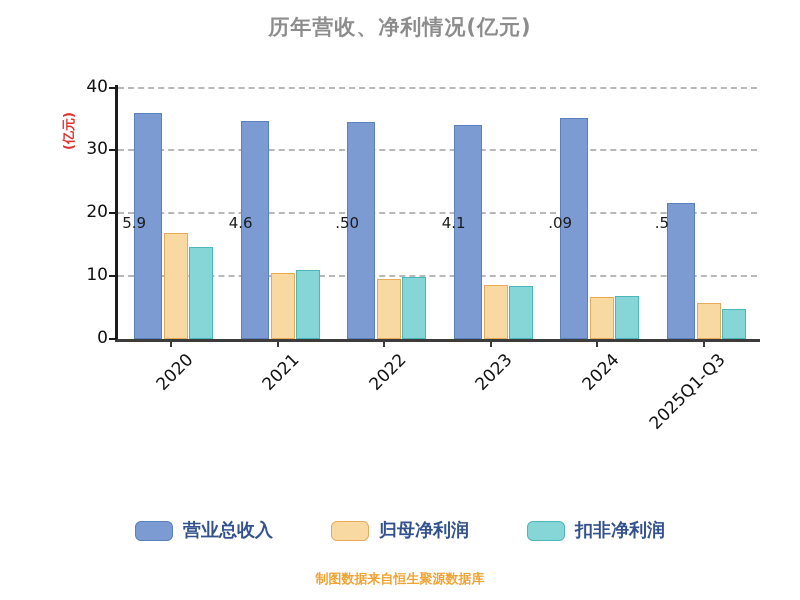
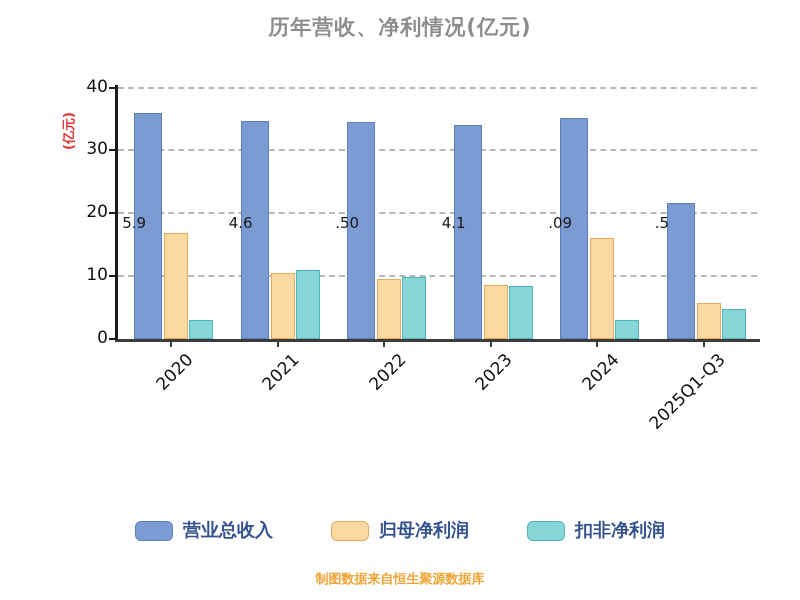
扣非净利润/2020: 15 -> 3
归母净利润/2024: 7 -> 16
扣非净利润/2024: 7 -> 3
